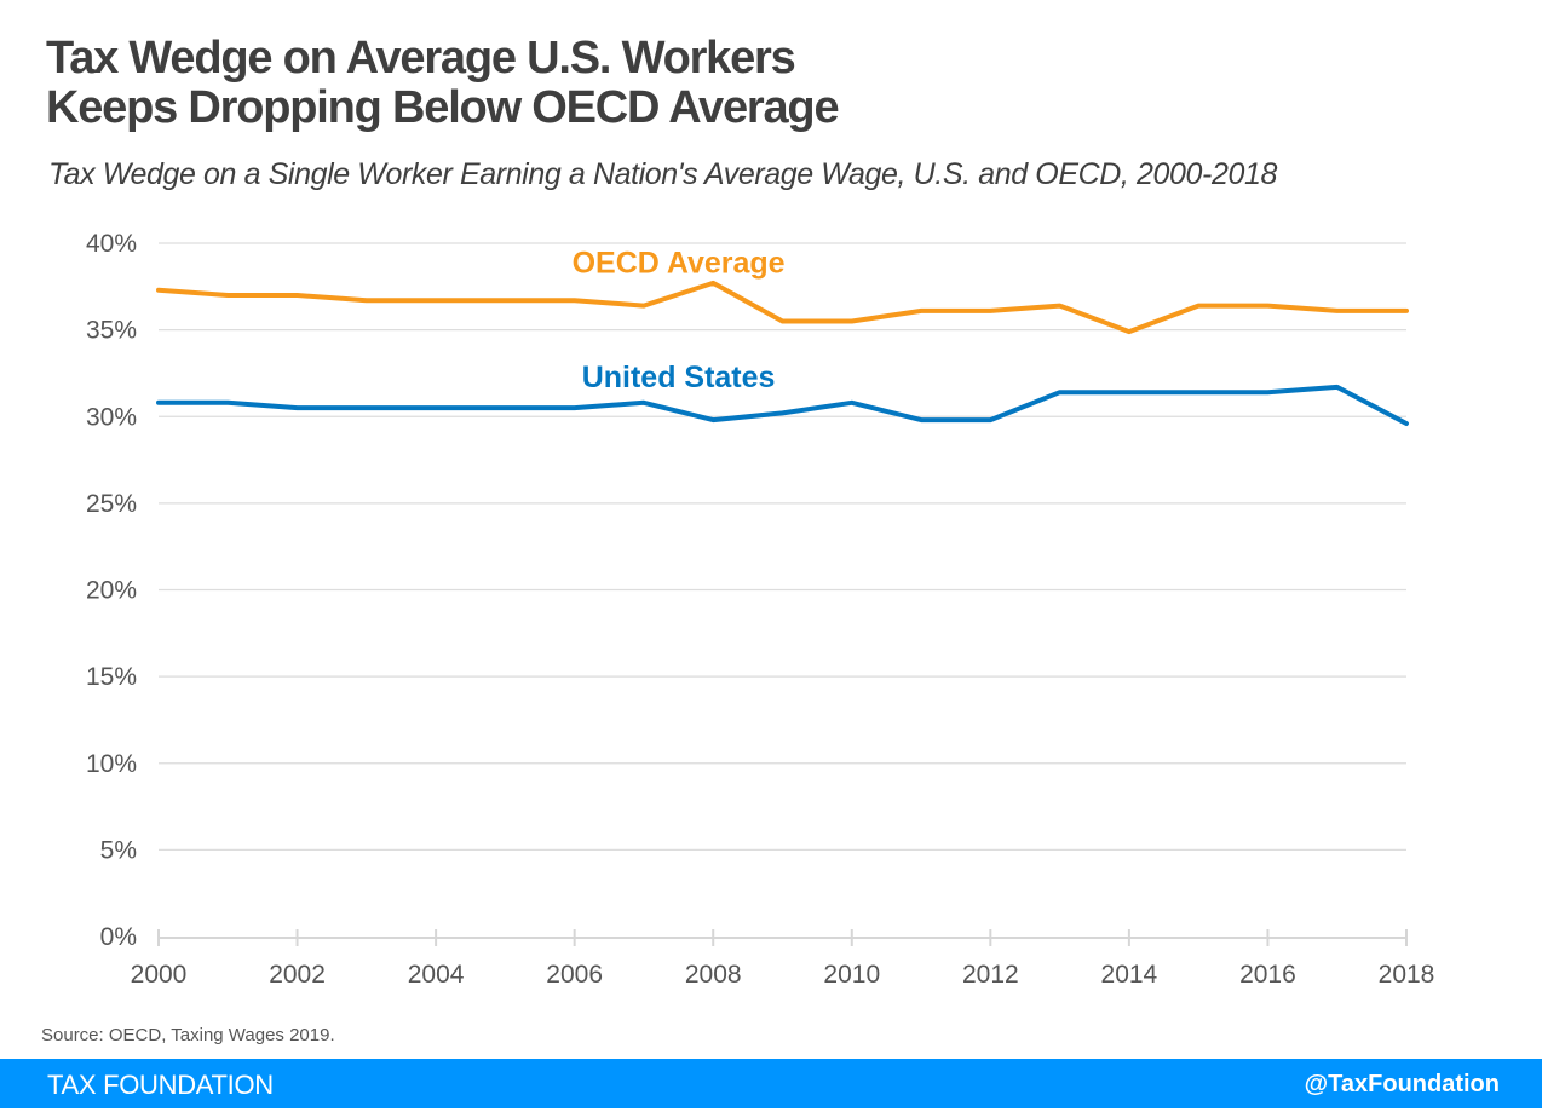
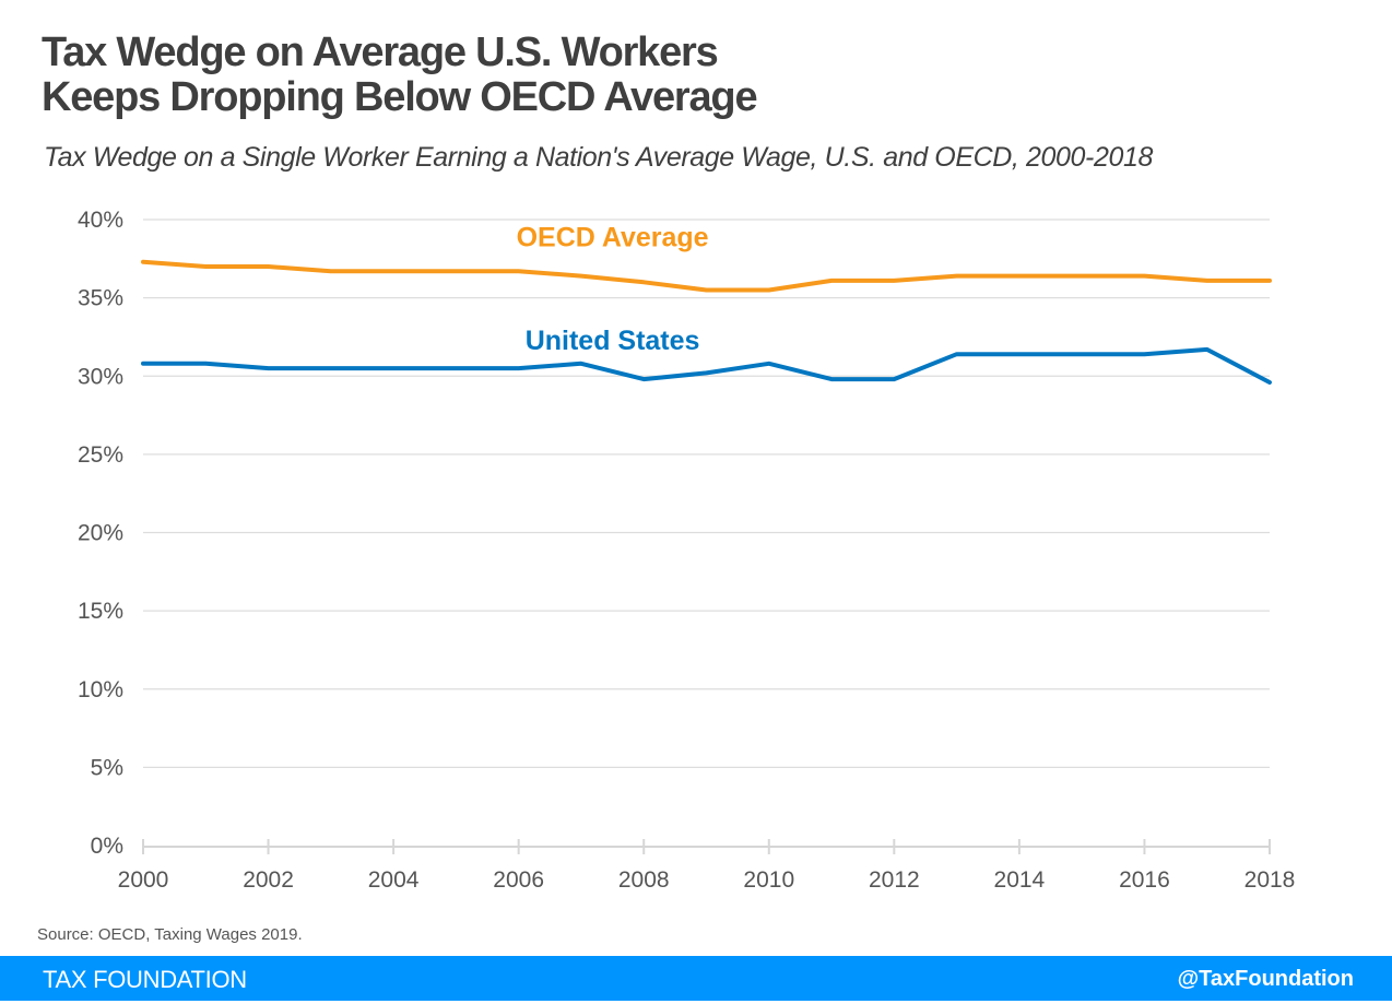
OECD Average/2008: 37.7% -> 36.0%
OECD Average/2014: 34.9% -> 36.4%
